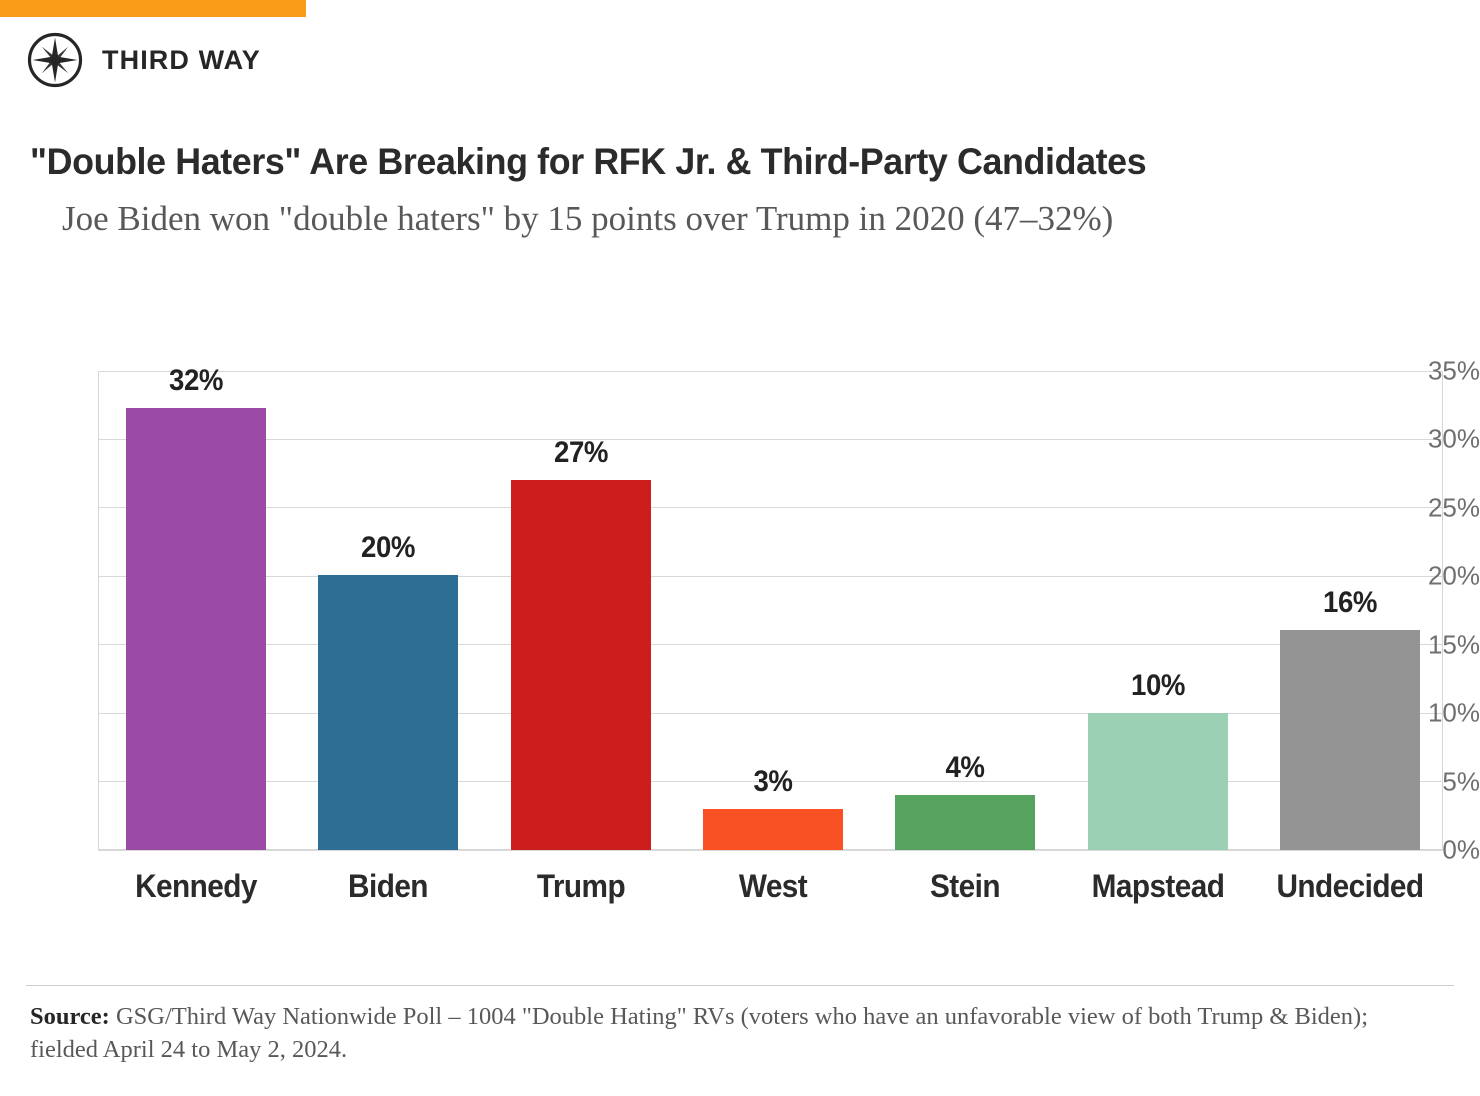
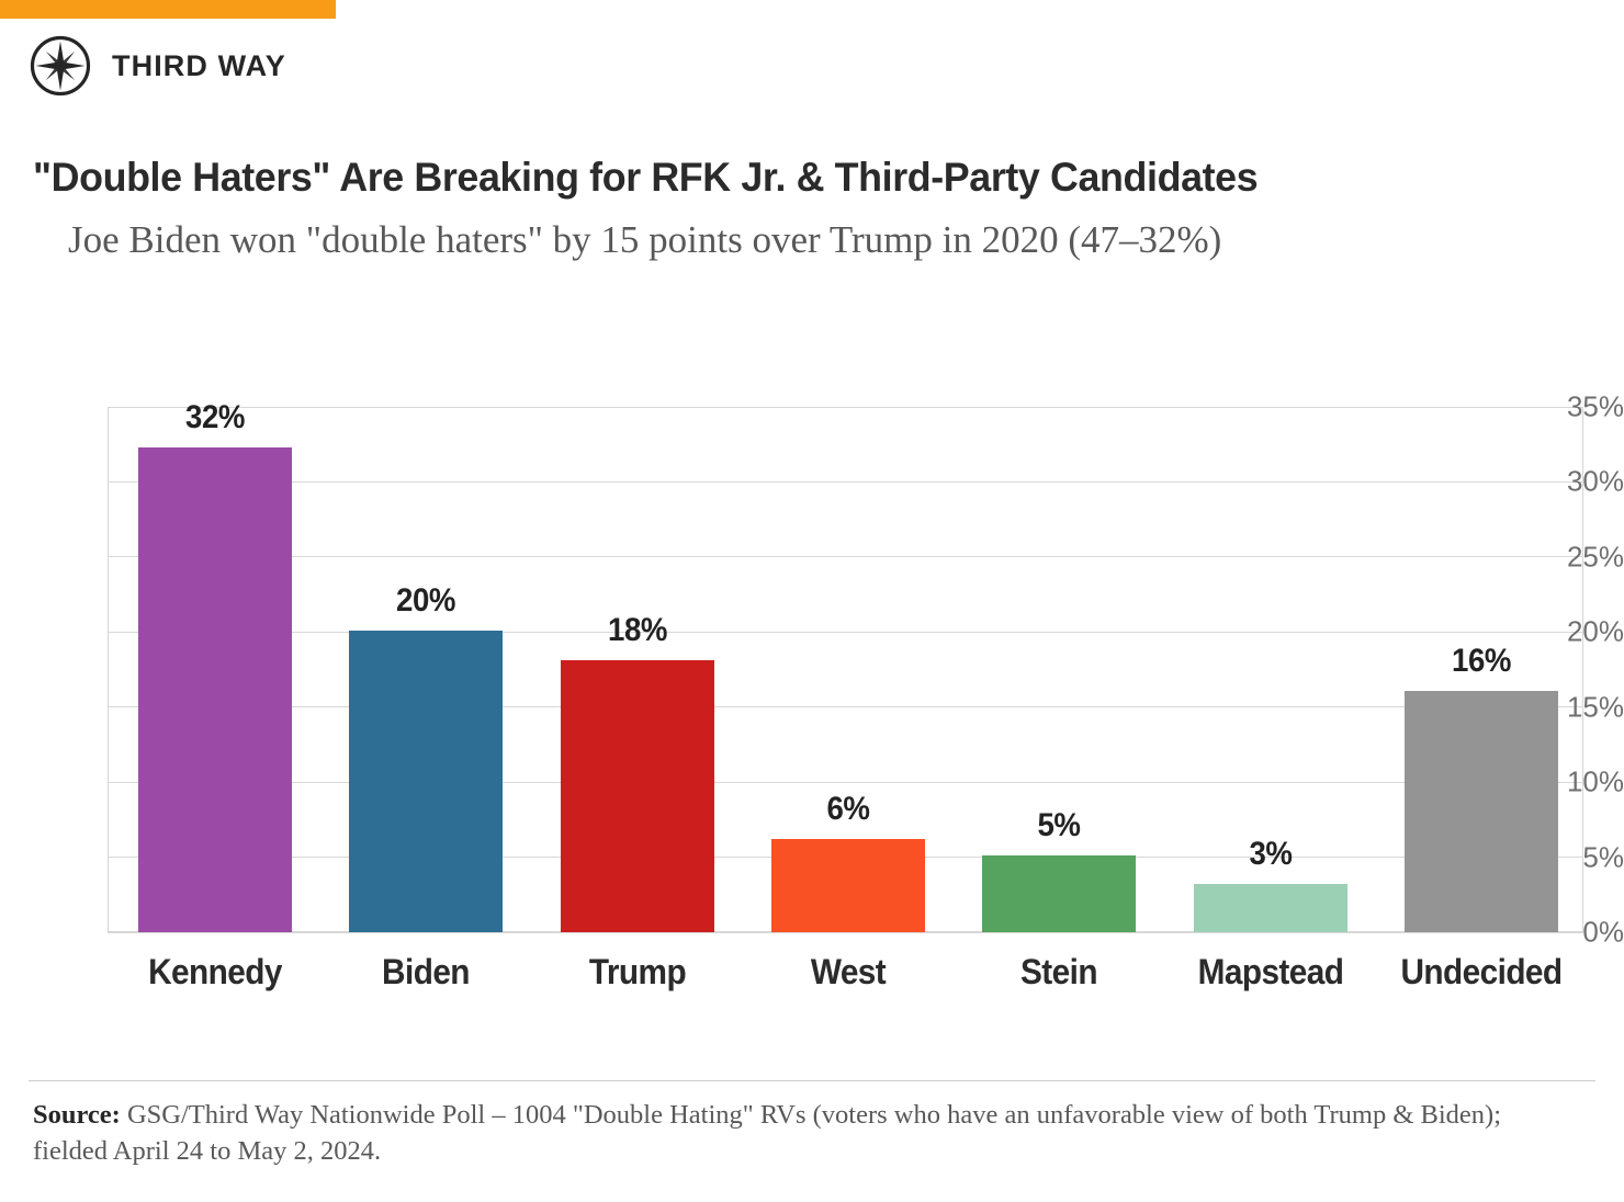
Trump: 27% -> 18%
West: 3% -> 6%
Stein: 4% -> 5%
Mapstead: 10% -> 3%
